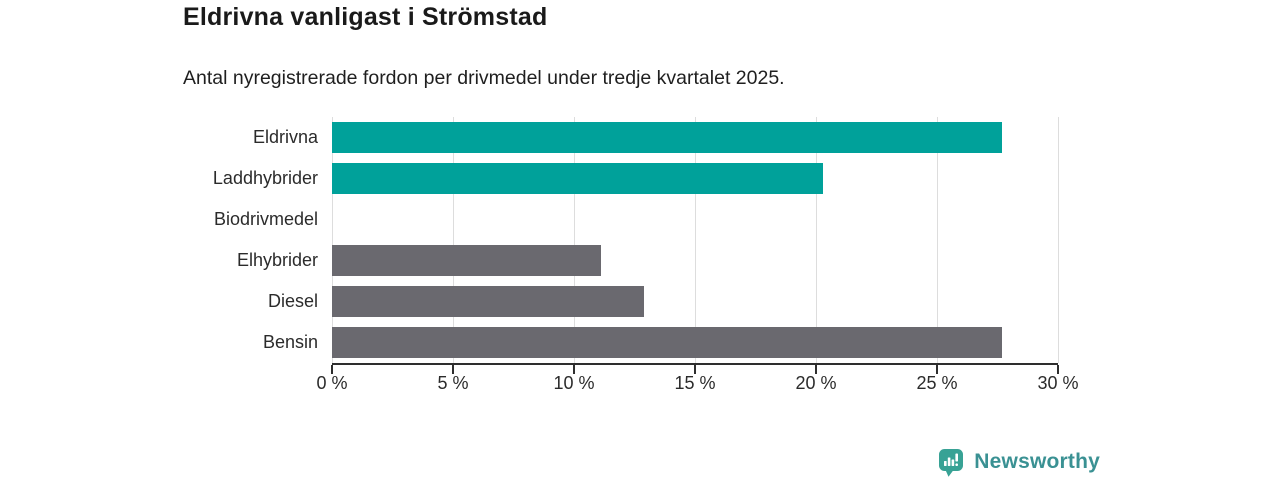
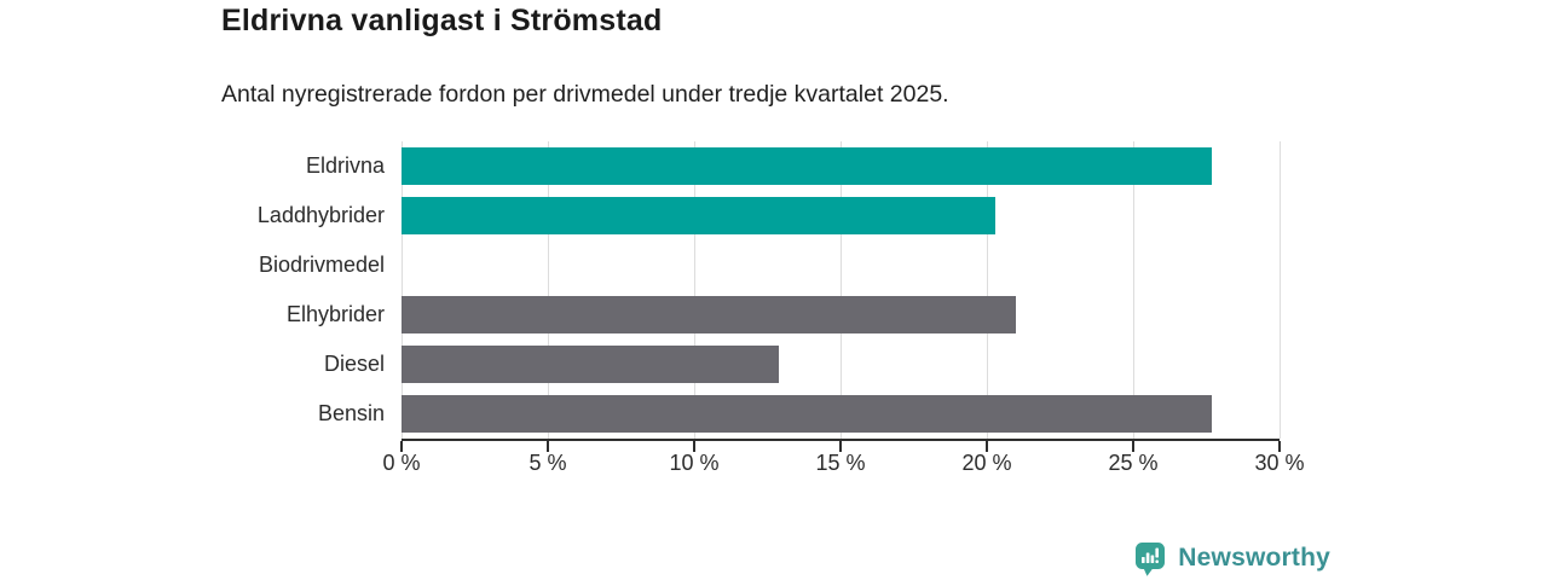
Elhybrider: 11.1% -> 21.0%
